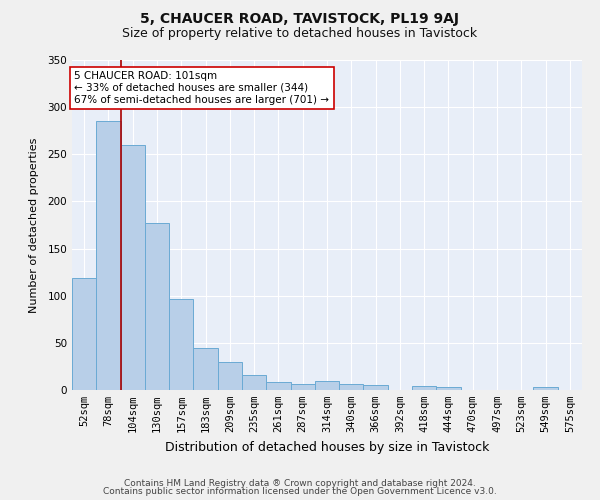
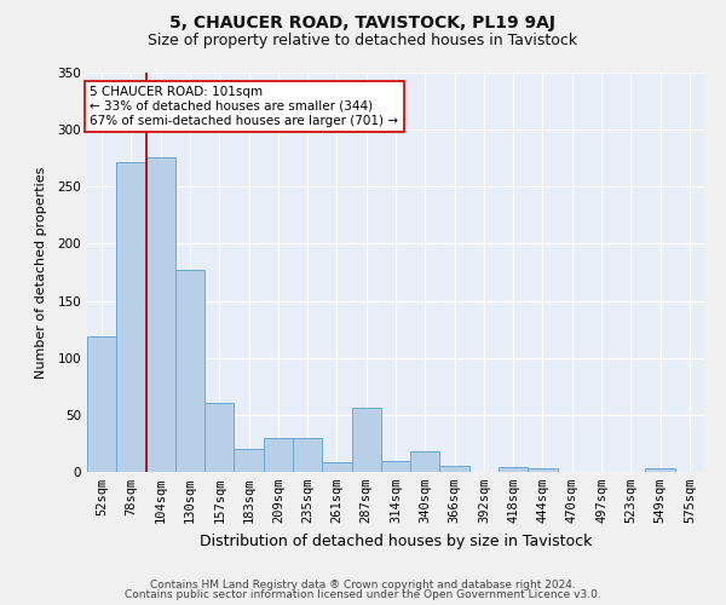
78sqm: 285 -> 272
104sqm: 260 -> 276
157sqm: 96 -> 60
183sqm: 45 -> 20
235sqm: 16 -> 30
287sqm: 6 -> 56
340sqm: 6 -> 18
